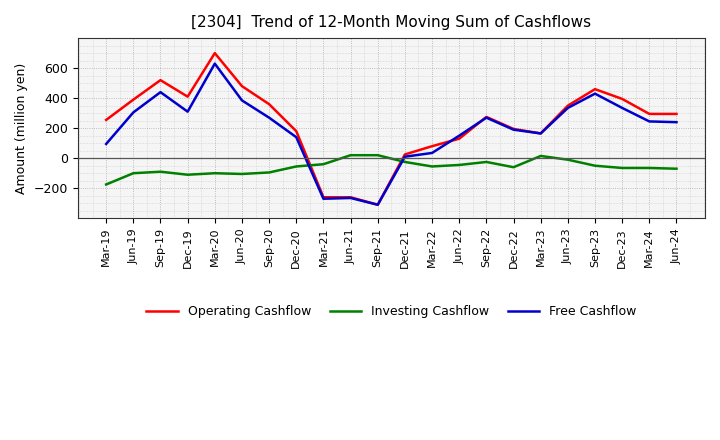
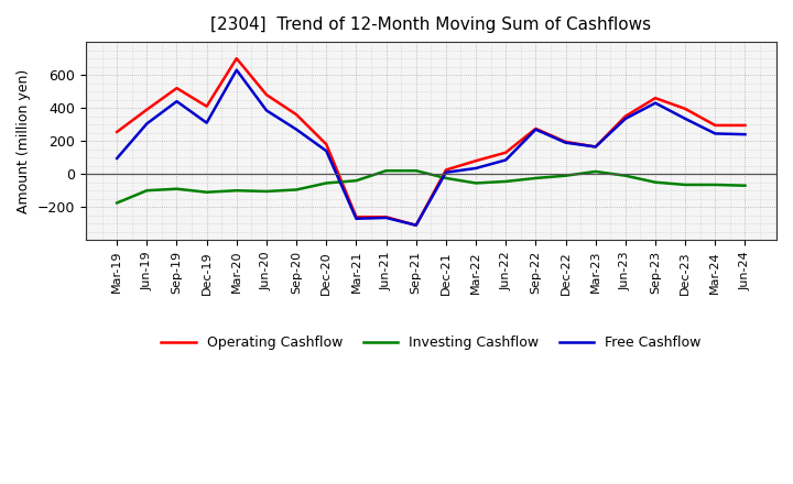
Free Cashflow/Jun-22: 150 -> 80
Investing Cashflow/Dec-22: -60 -> -10
